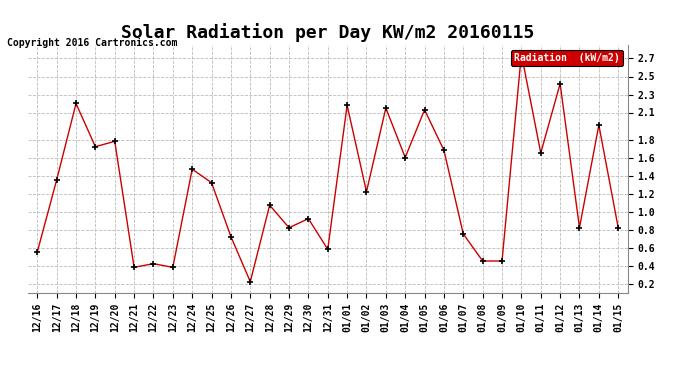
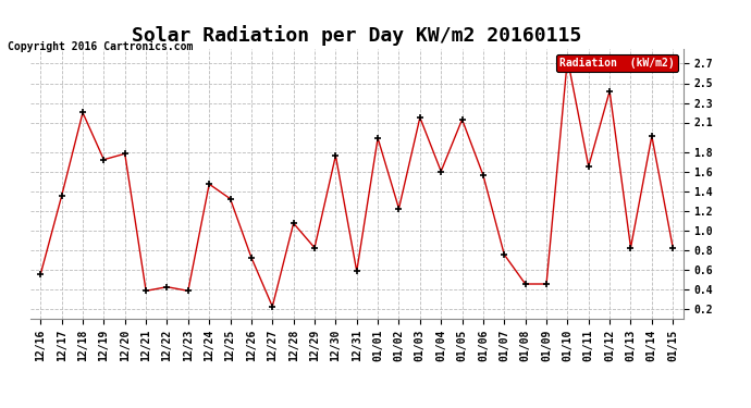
12/30: 0.92 -> 1.76
01/01: 2.18 -> 1.94
01/06: 1.68 -> 1.56
